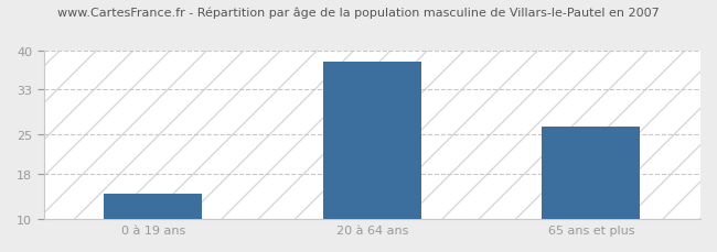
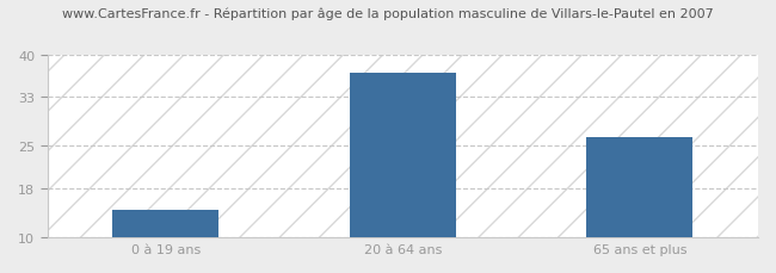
20 à 64 ans: 38.0 -> 37.0
